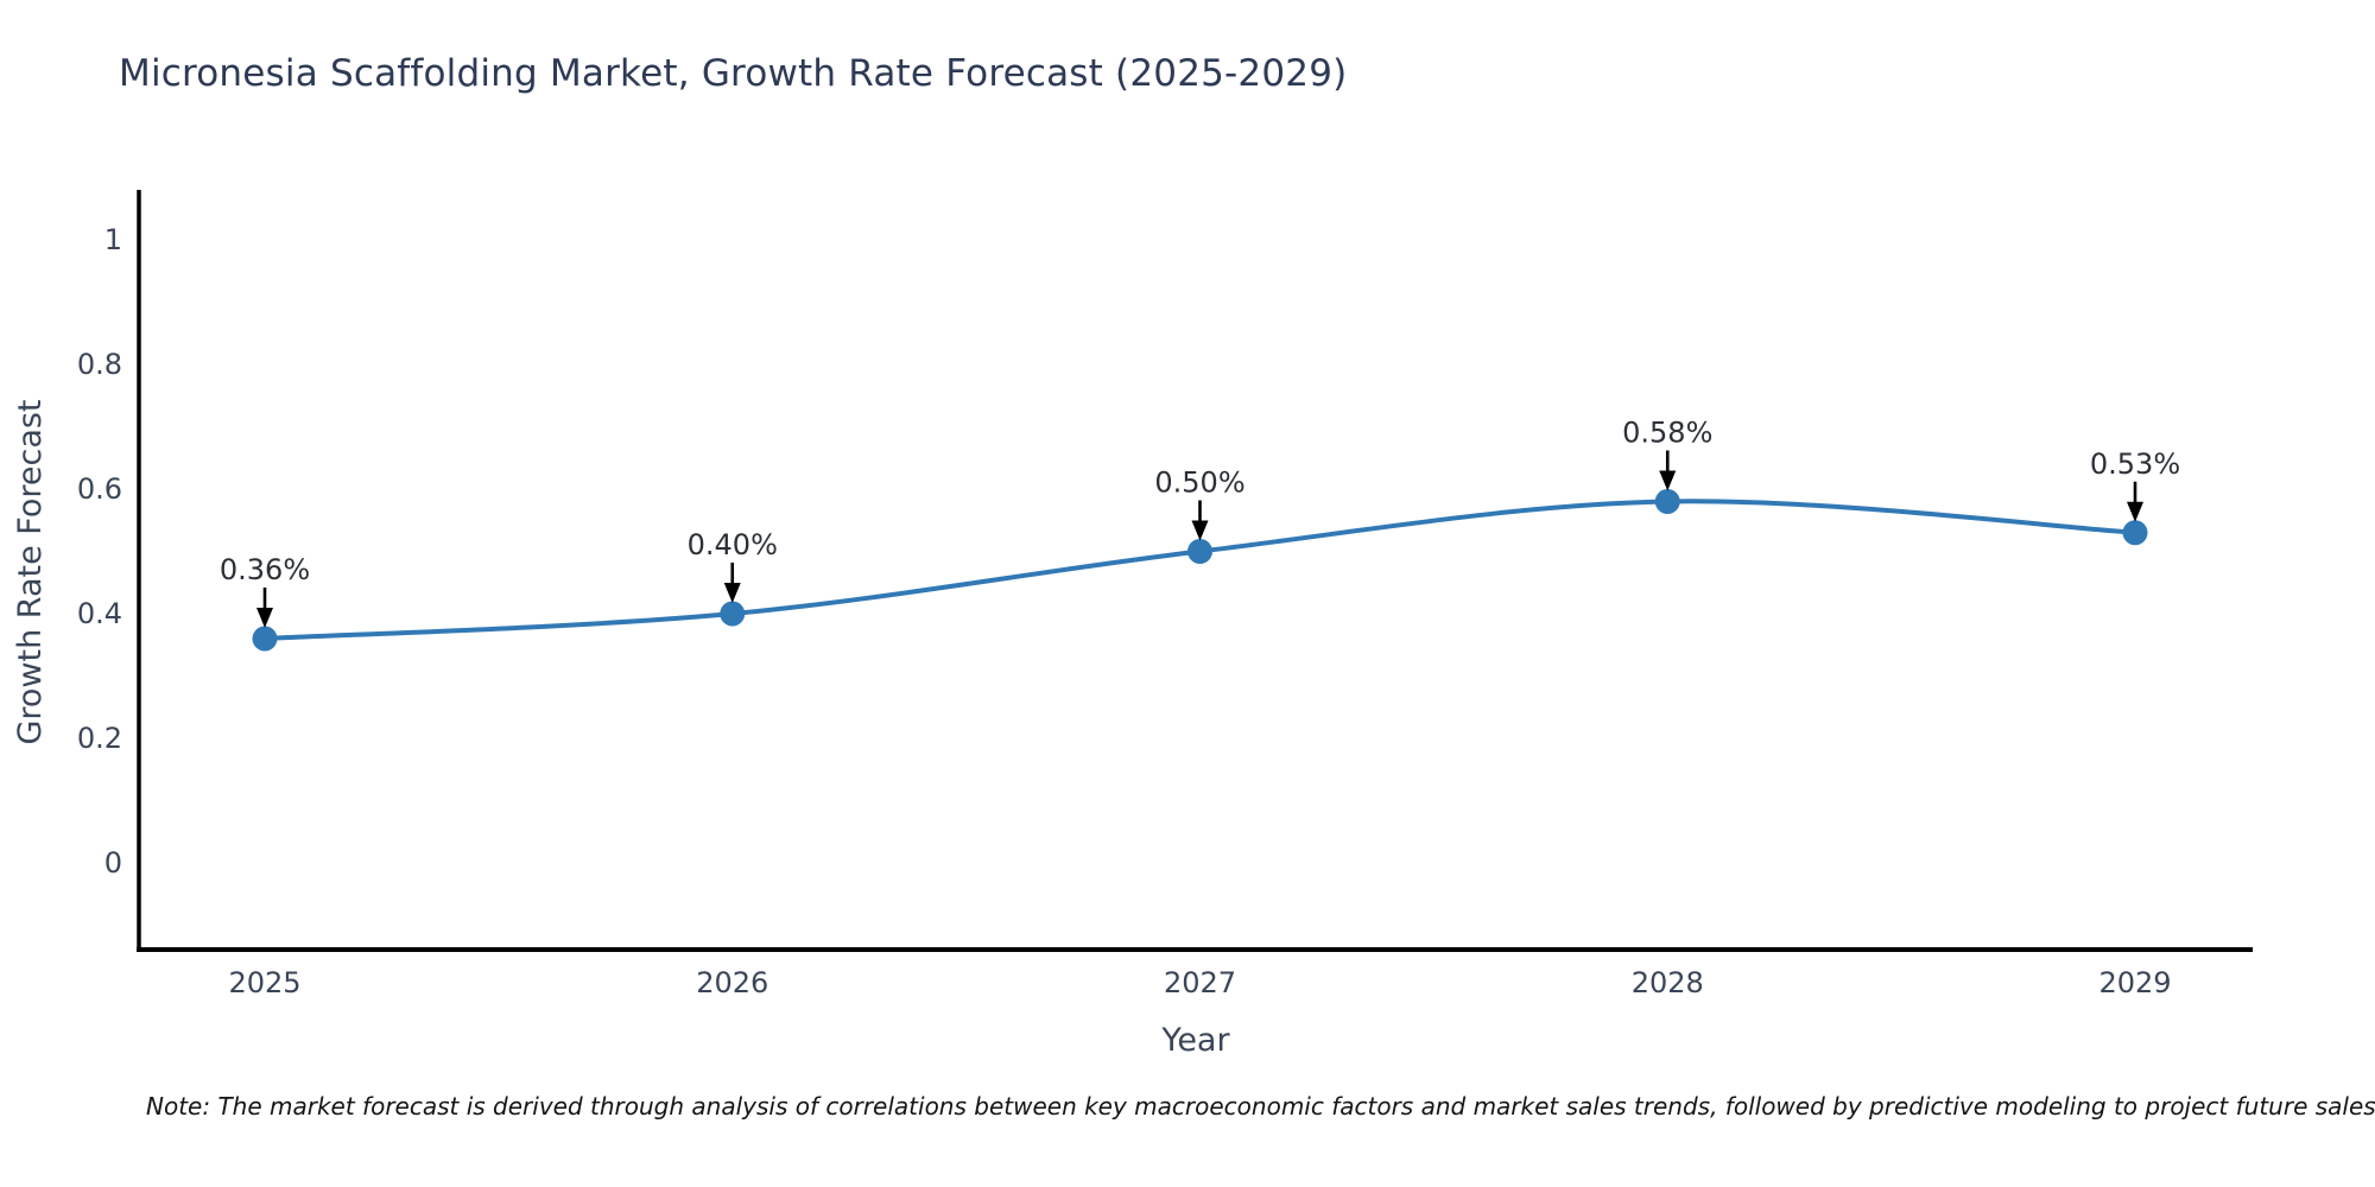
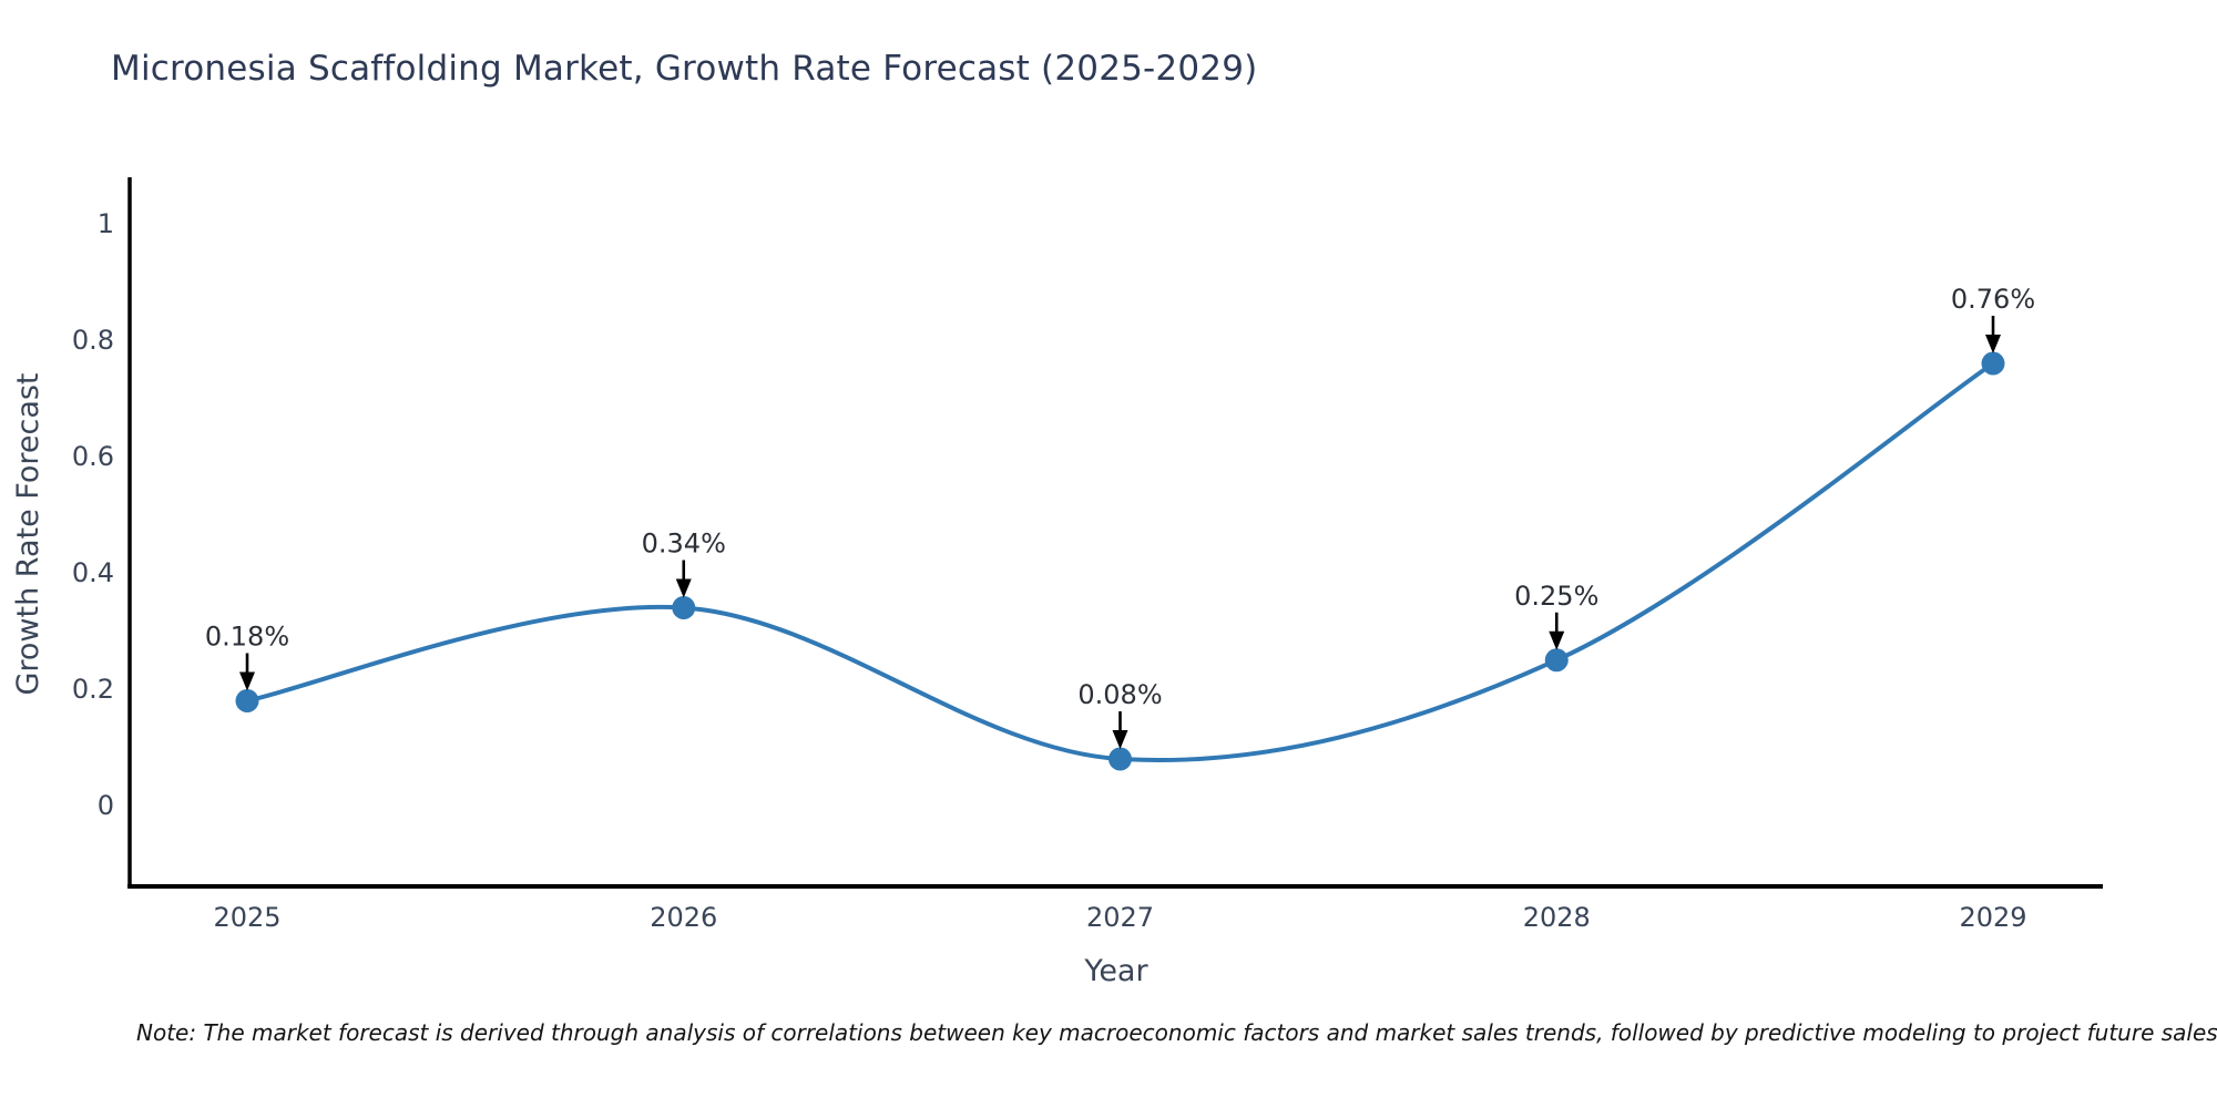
2025: 0.36% -> 0.18%
2026: 0.40% -> 0.34%
2027: 0.50% -> 0.08%
2028: 0.58% -> 0.25%
2029: 0.53% -> 0.76%
